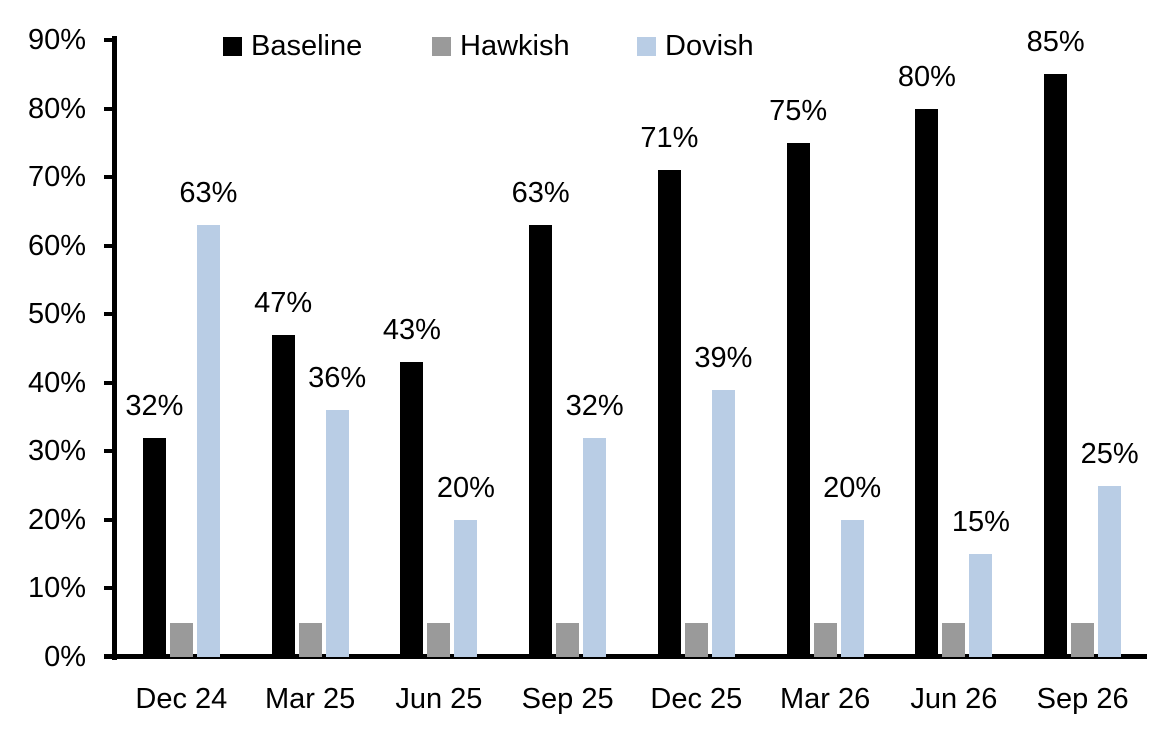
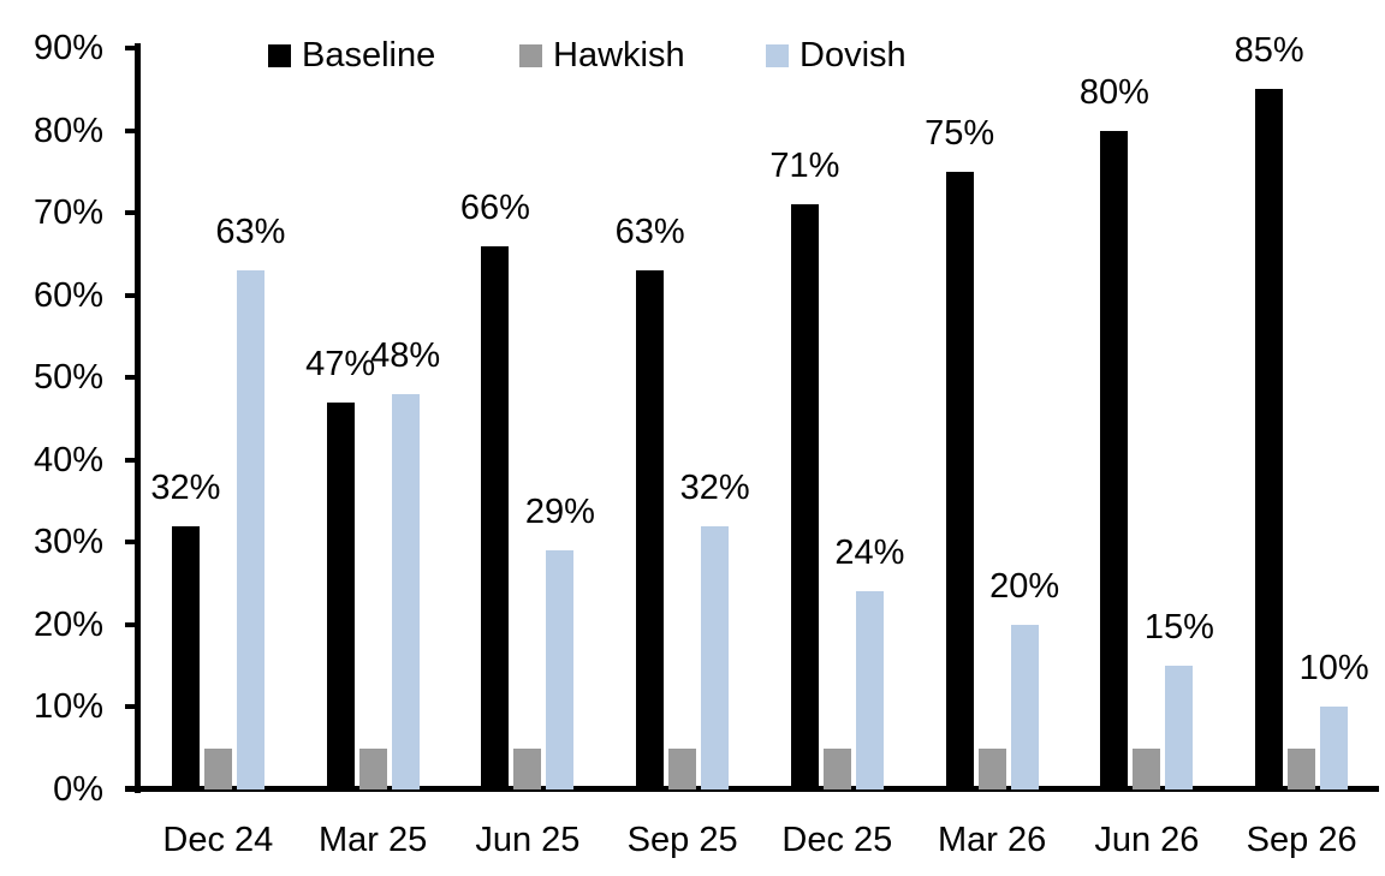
Dovish/Mar 25: 36% -> 48%
Baseline/Jun 25: 43% -> 66%
Dovish/Jun 25: 20% -> 29%
Dovish/Dec 25: 39% -> 24%
Dovish/Sep 26: 25% -> 10%
